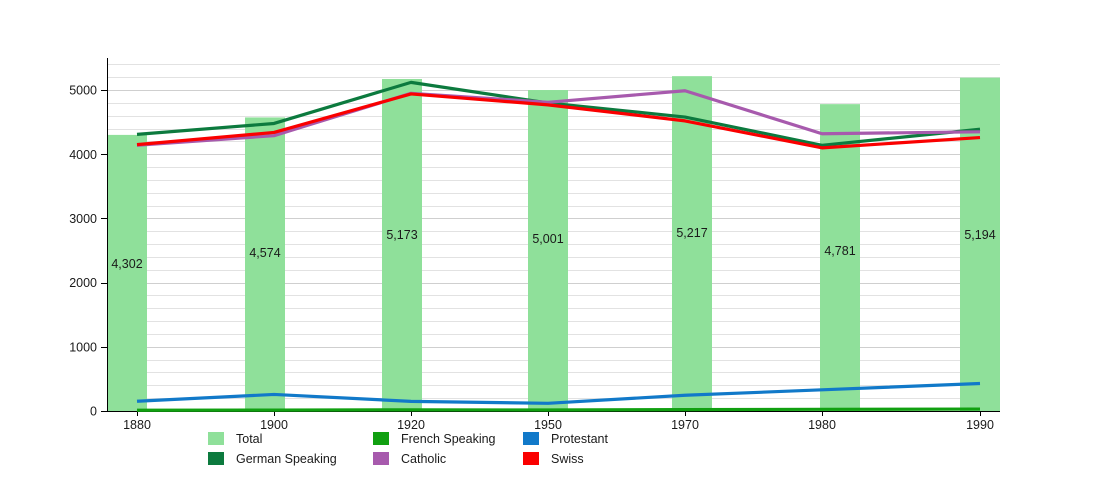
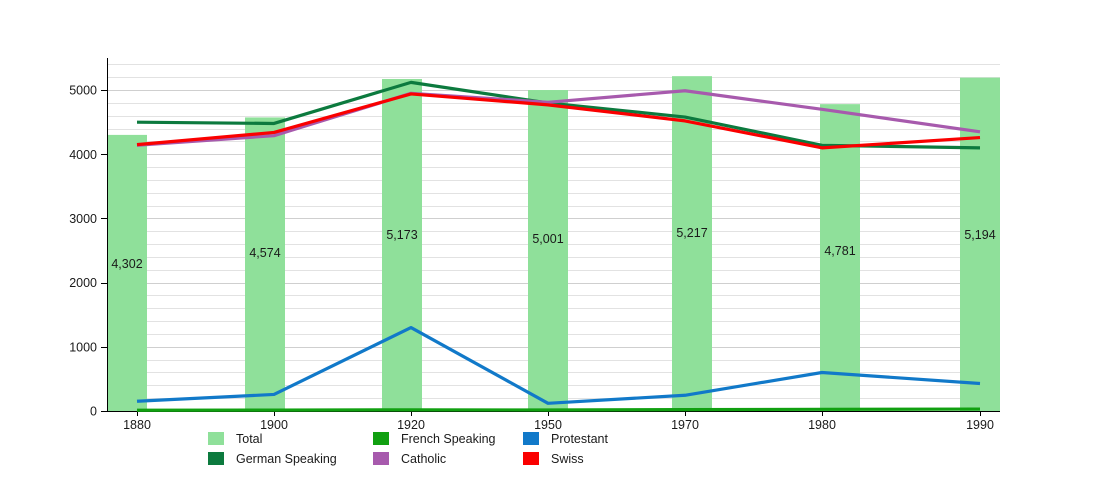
German Speaking/1880: 4300 -> 4500
Protestant/1920: 200 -> 1300
Catholic/1980: 4300 -> 4700
Protestant/1980: 300 -> 600
German Speaking/1990: 4400 -> 4100
